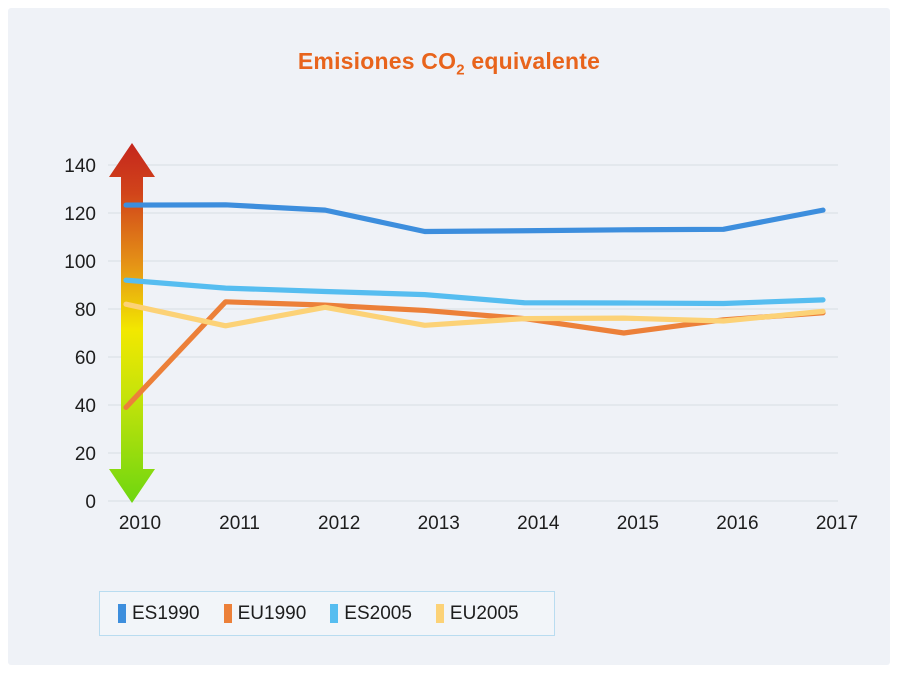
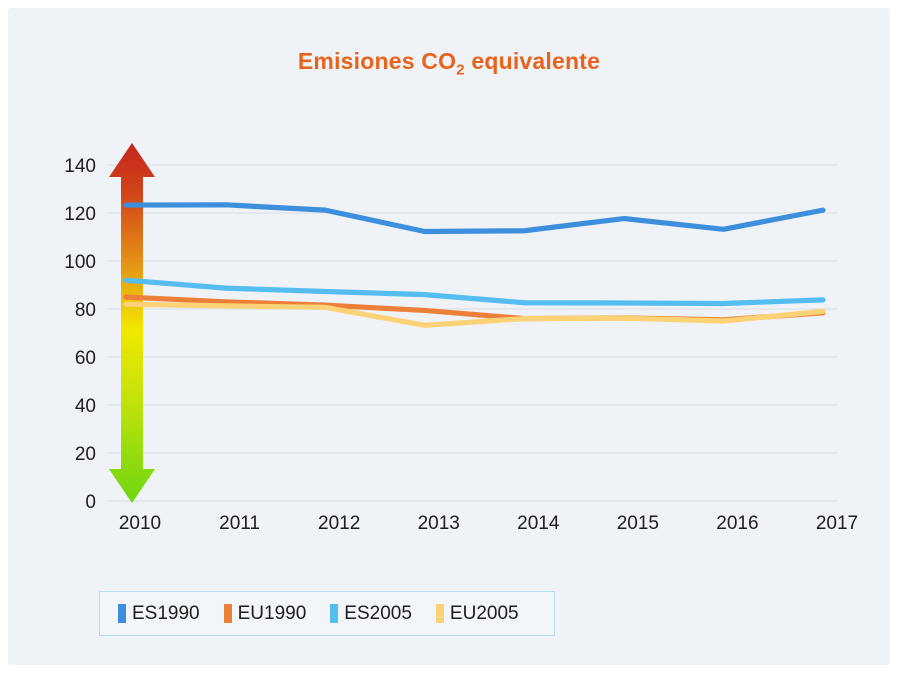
EU1990/2010: 39 -> 85
EU2005/2011: 73 -> 81
ES1990/2015: 113 -> 118
EU1990/2015: 70 -> 76
